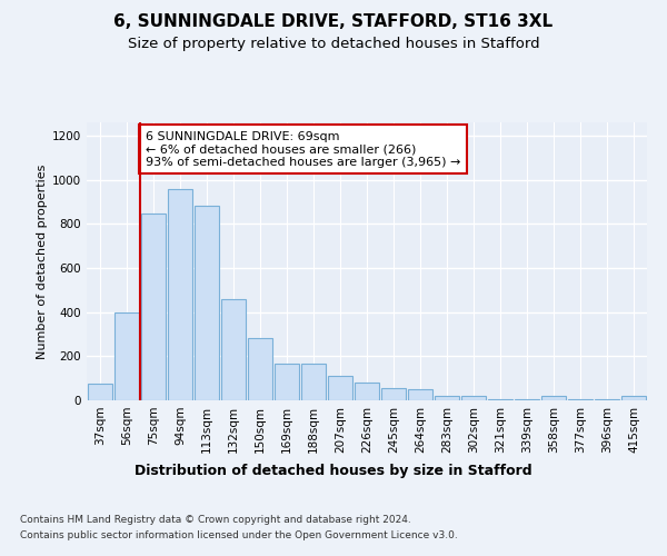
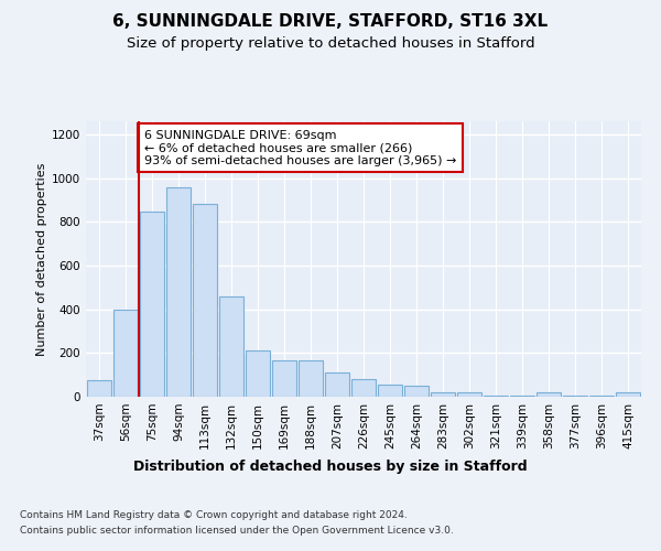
150sqm: 280 -> 210
